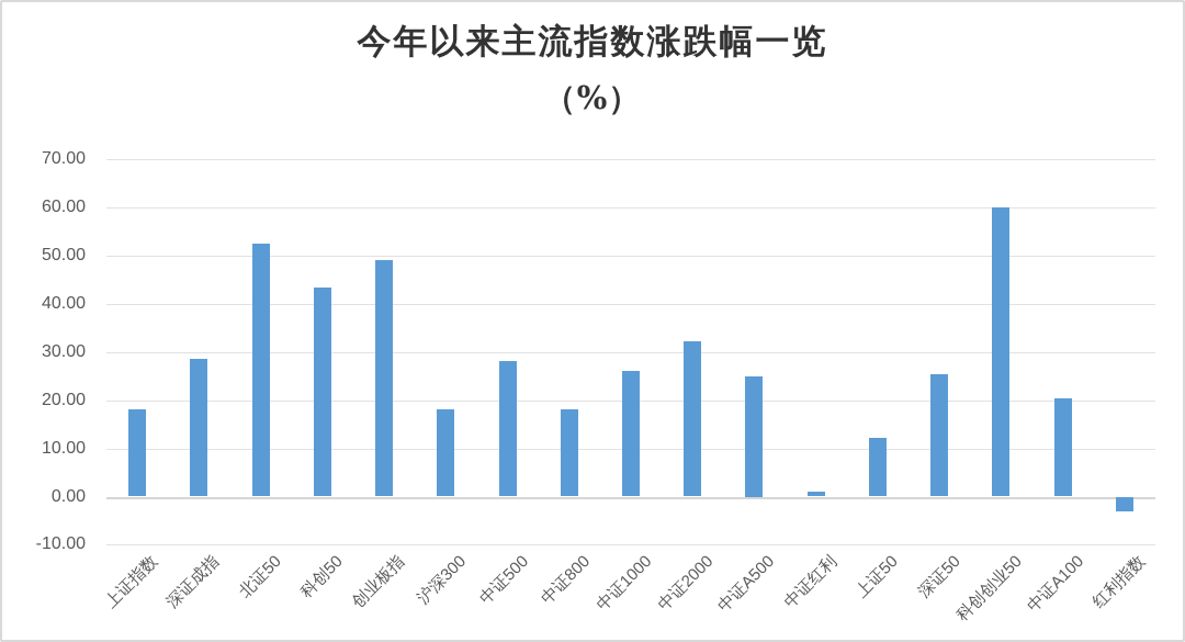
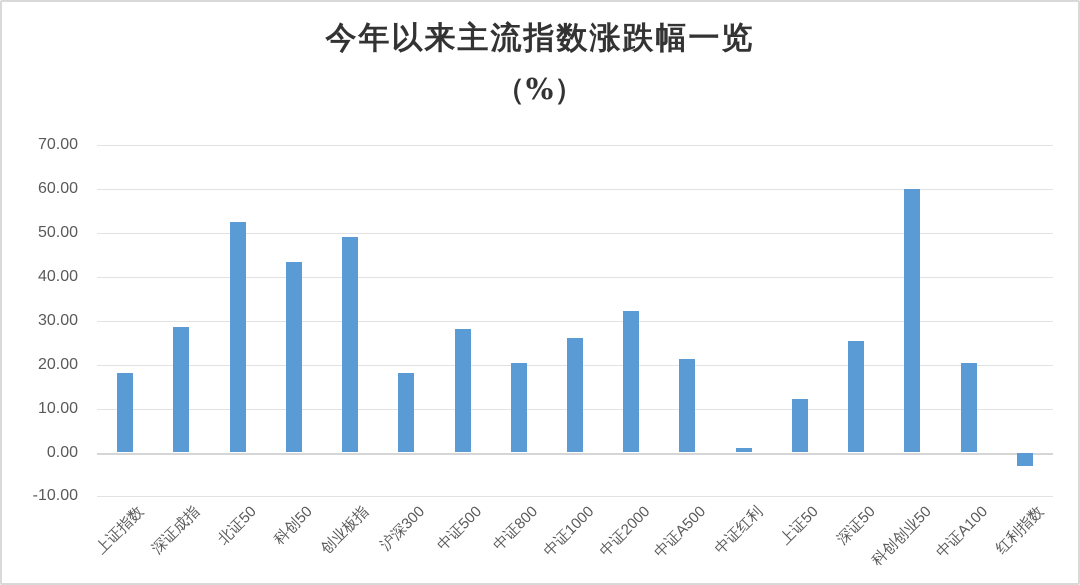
中证800: 18 -> 20
中证A500: 25 -> 21
